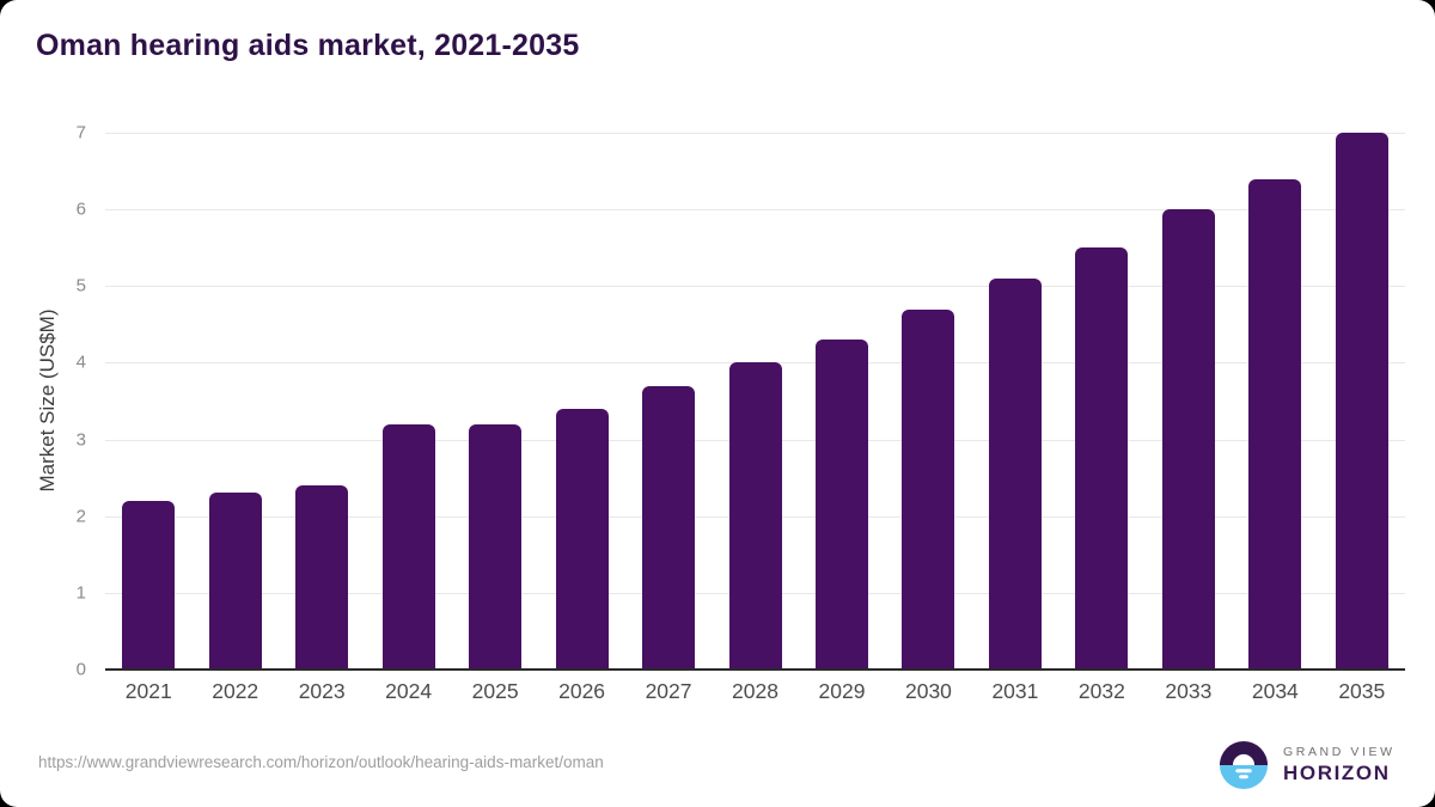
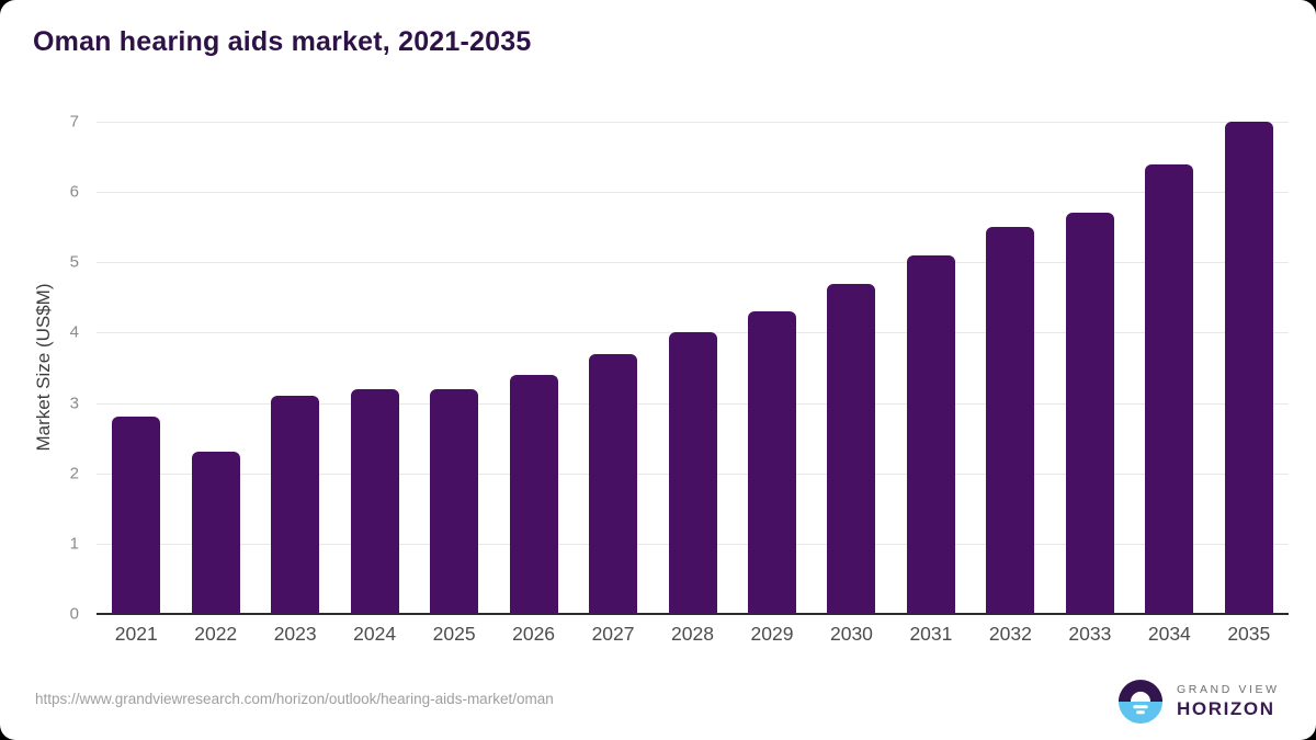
2021: 2.2 -> 2.8
2023: 2.4 -> 3.1
2033: 6.0 -> 5.7
